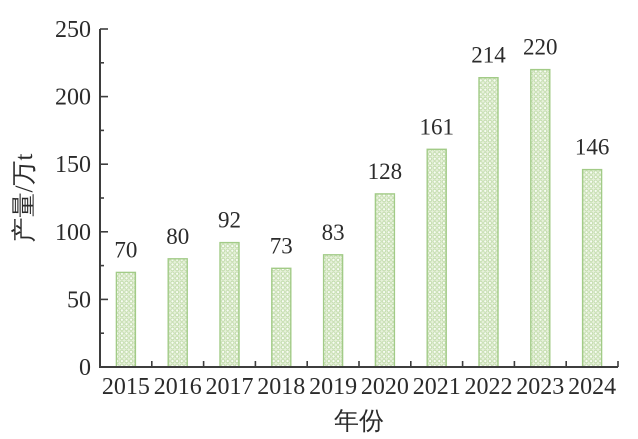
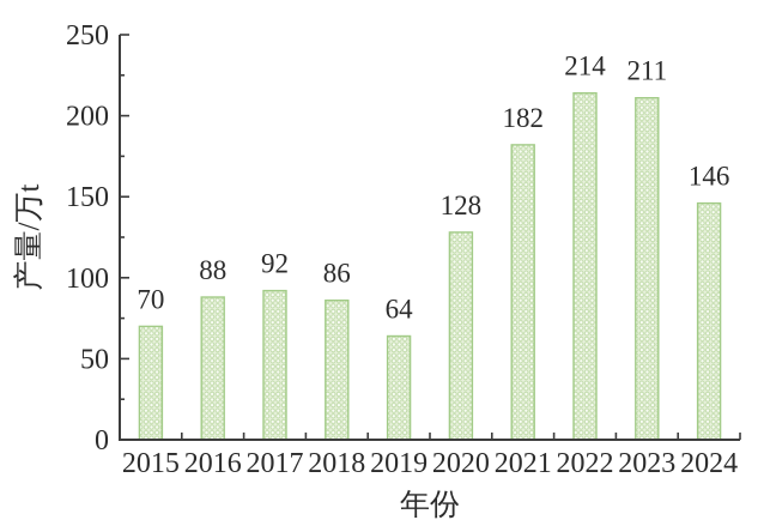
2016: 80 -> 88
2018: 73 -> 86
2019: 83 -> 64
2021: 161 -> 182
2023: 220 -> 211
